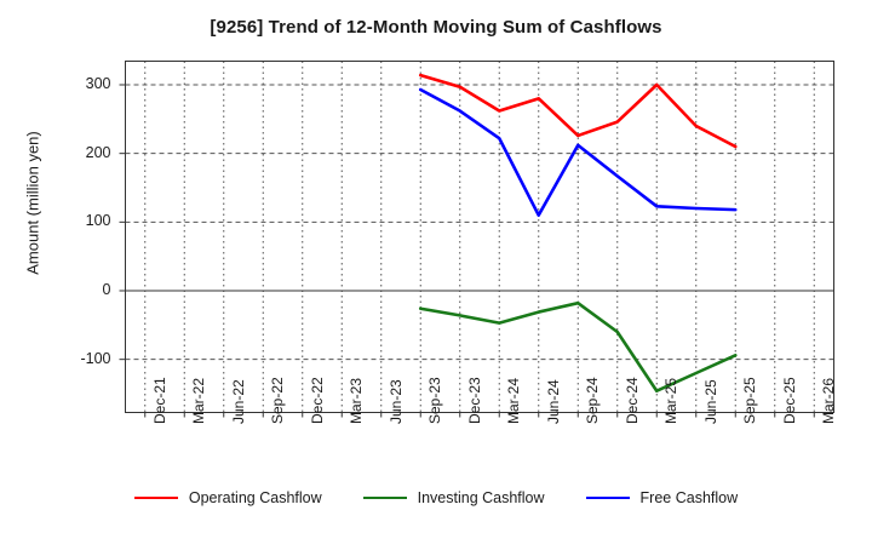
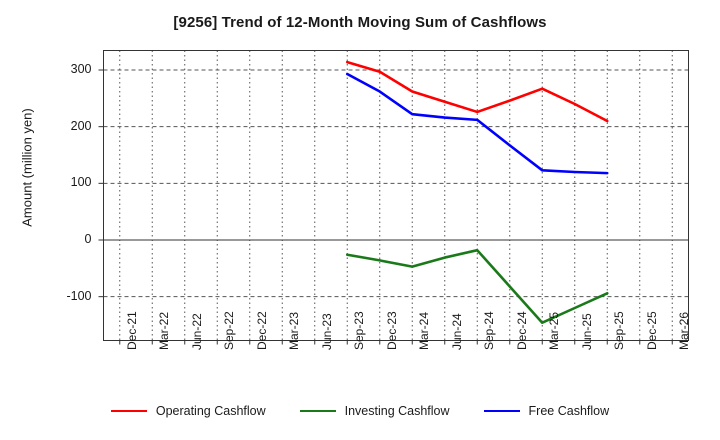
Operating Cashflow/Jun-24: 280 -> 240
Free Cashflow/Jun-24: 110 -> 220
Investing Cashflow/Dec-24: -60 -> -80
Operating Cashflow/Mar-25: 300 -> 270
